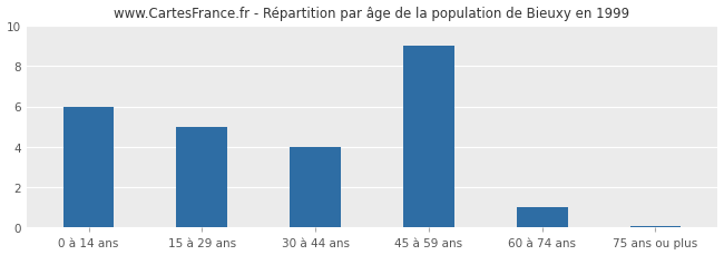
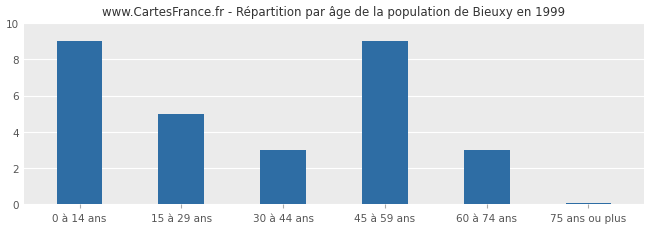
0 à 14 ans: 6.0 -> 9.0
30 à 44 ans: 4.0 -> 3.0
60 à 74 ans: 1.0 -> 3.0
